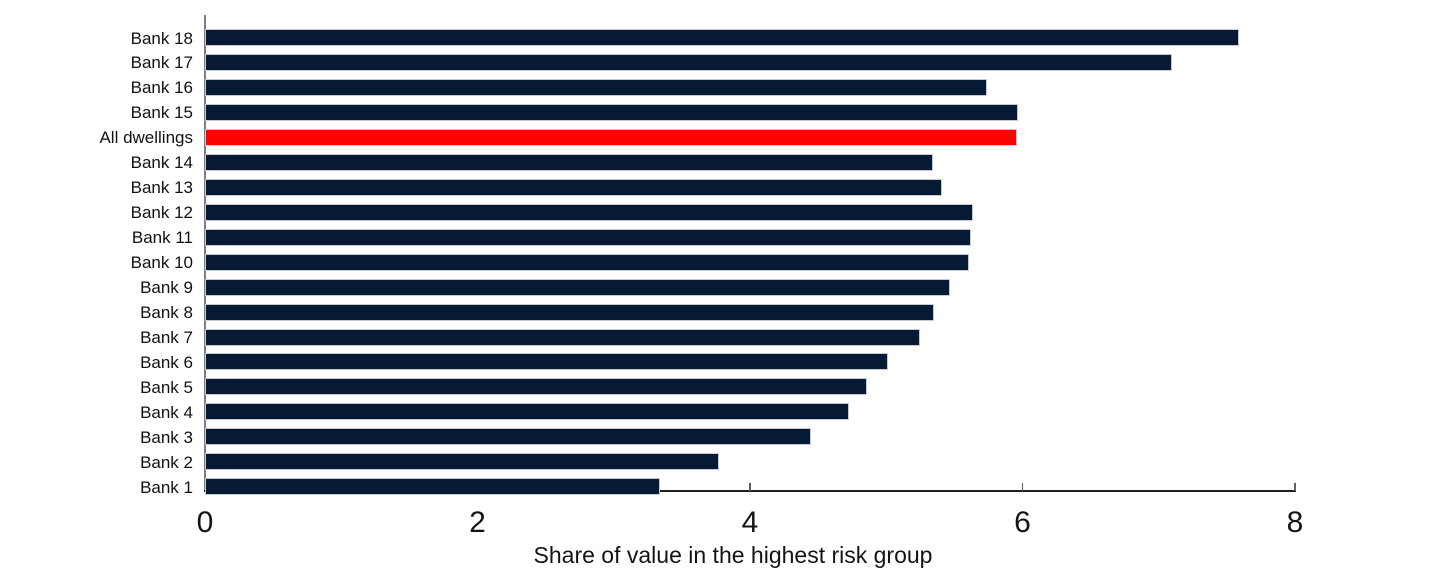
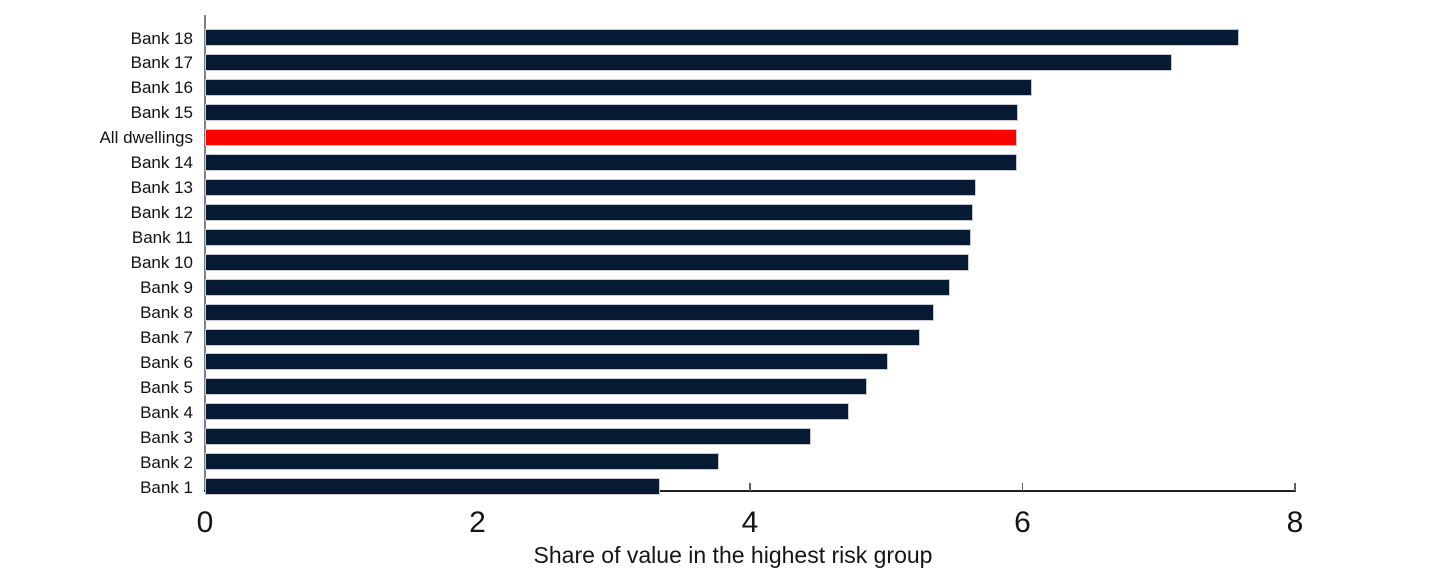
Bank 16: 5.74 -> 6.07
Bank 14: 5.34 -> 5.96
Bank 13: 5.41 -> 5.66
